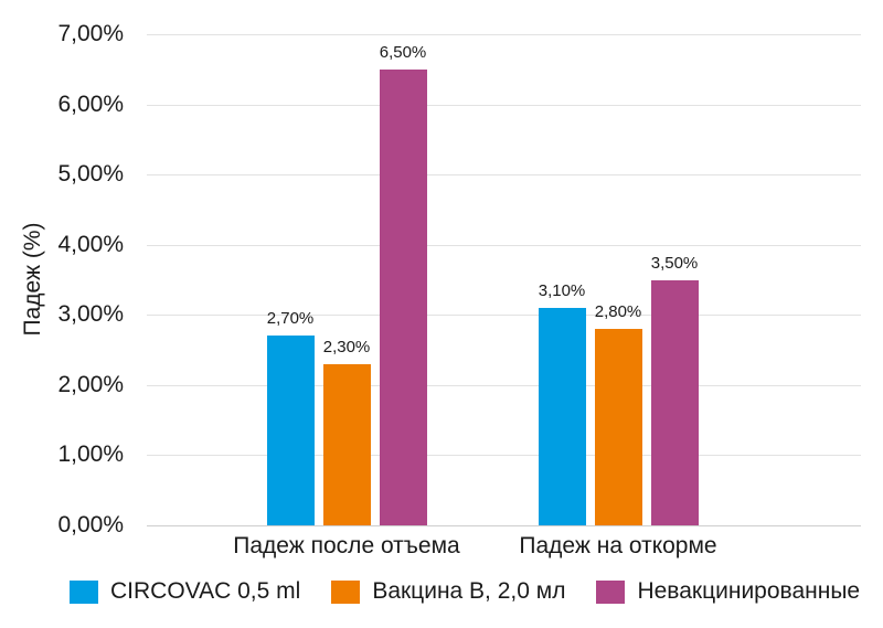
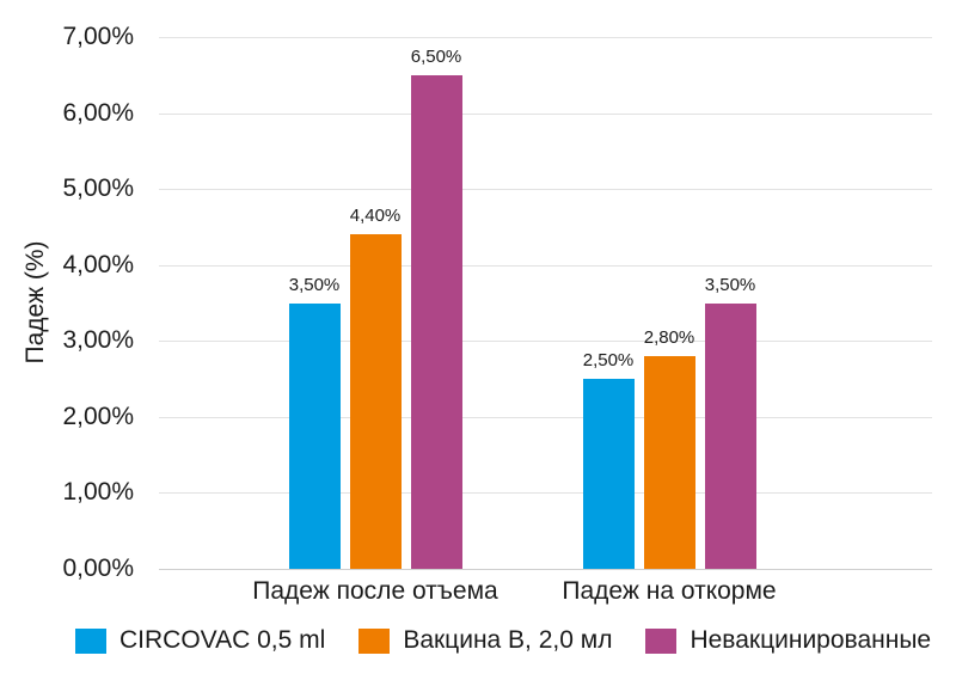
CIRCOVAC 0,5 ml/Падеж после отъема: 2,70% -> 3,50%
Вакцина B, 2,0 мл/Падеж после отъема: 2,30% -> 4,40%
CIRCOVAC 0,5 ml/Падеж на откорме: 3,10% -> 2,50%
